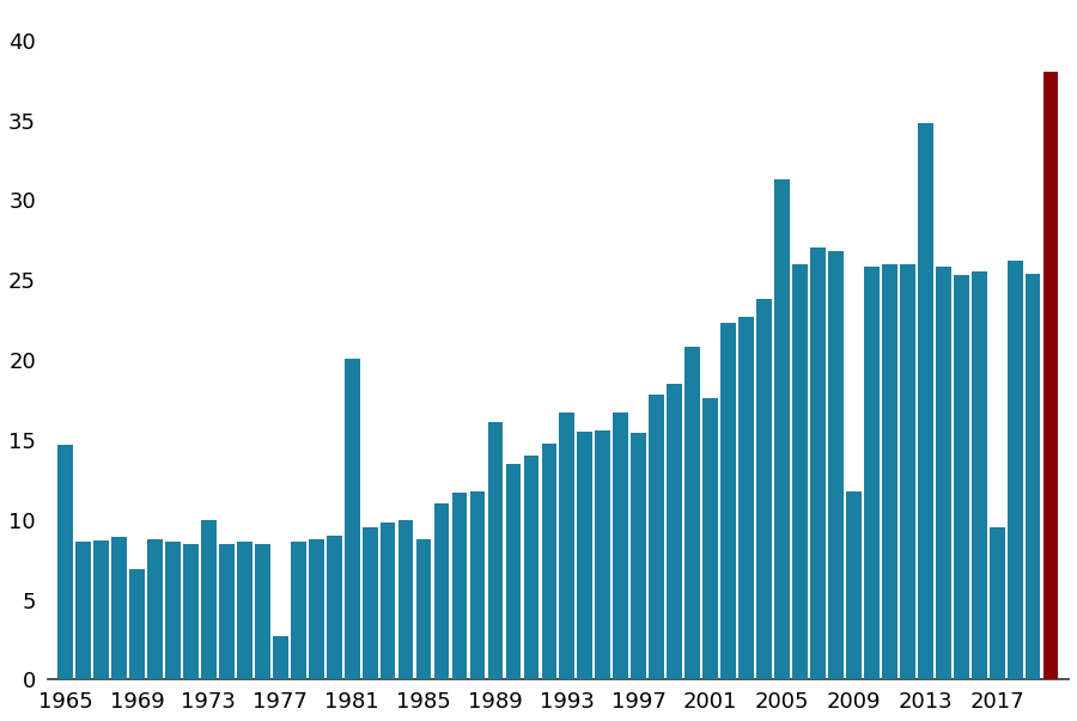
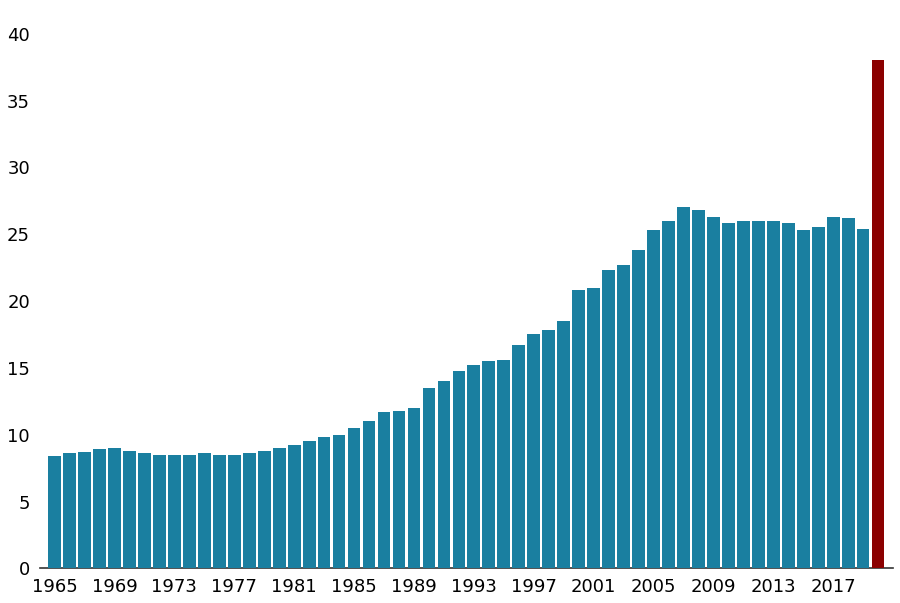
1965: 14.7 -> 8.4
1969: 6.9 -> 9.0
1973: 10.0 -> 8.5
1977: 2.7 -> 8.5
1981: 20.1 -> 9.2
1985: 8.8 -> 10.5
1989: 16.1 -> 12.0
1993: 16.7 -> 15.2
1997: 15.4 -> 17.5
2001: 17.6 -> 21.0
2005: 31.3 -> 25.3
2009: 11.8 -> 26.3
2013: 34.8 -> 26.0
2017: 9.5 -> 26.3
